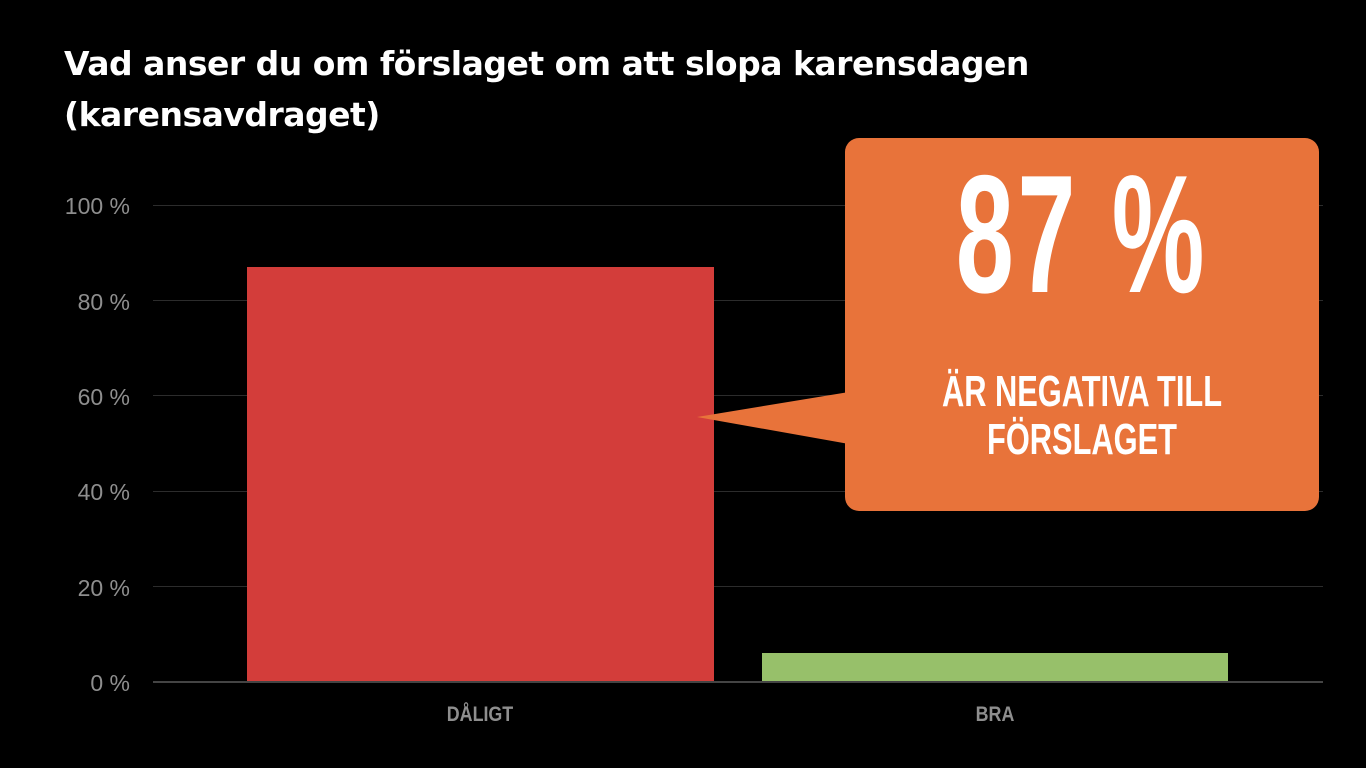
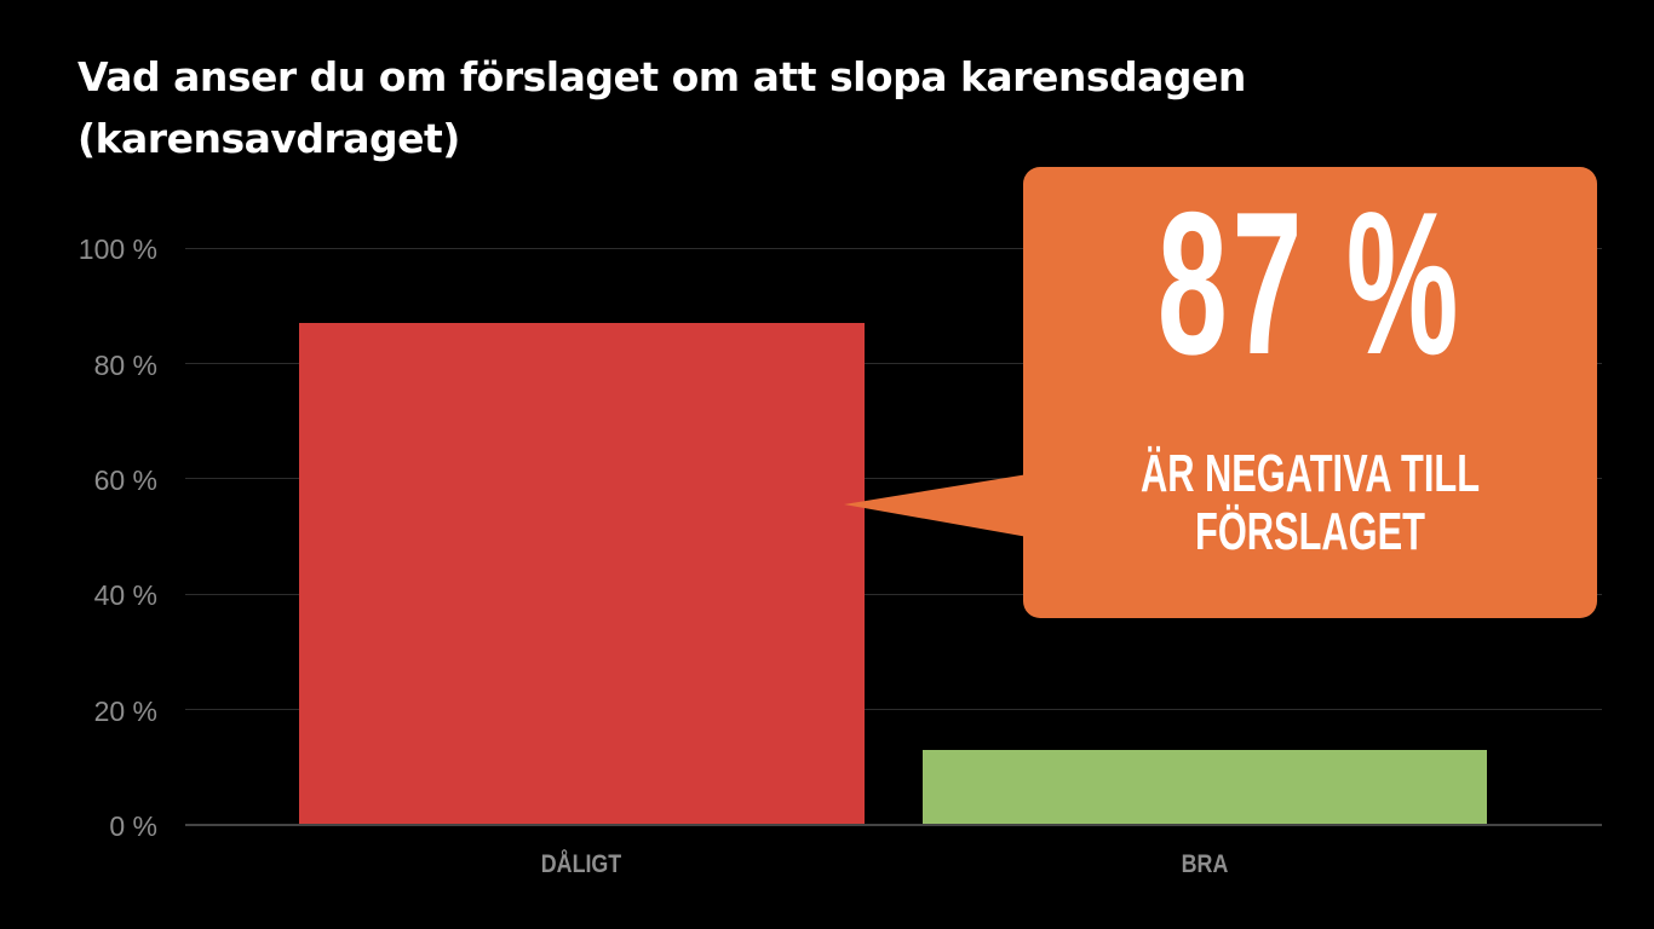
BRA: 6% -> 13%
